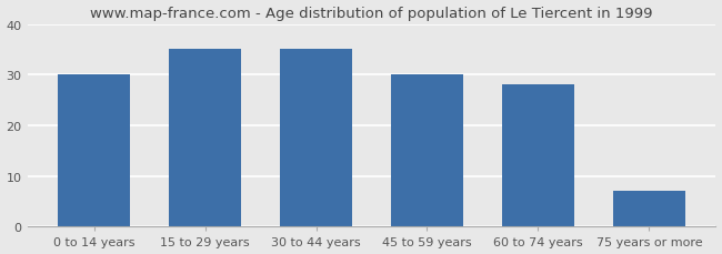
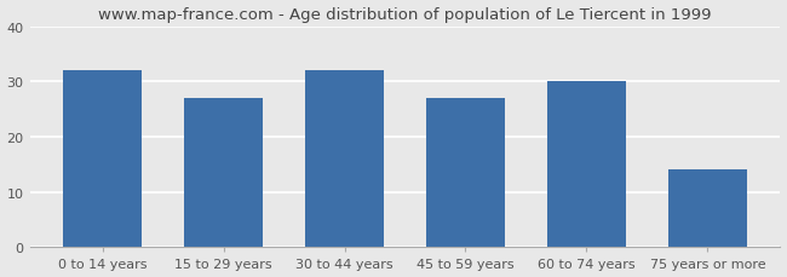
0 to 14 years: 30 -> 32
15 to 29 years: 35 -> 27
30 to 44 years: 35 -> 32
45 to 59 years: 30 -> 27
60 to 74 years: 28 -> 30
75 years or more: 7 -> 14
